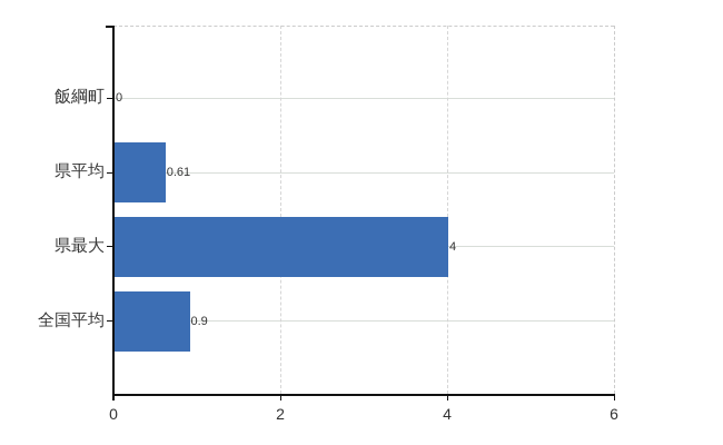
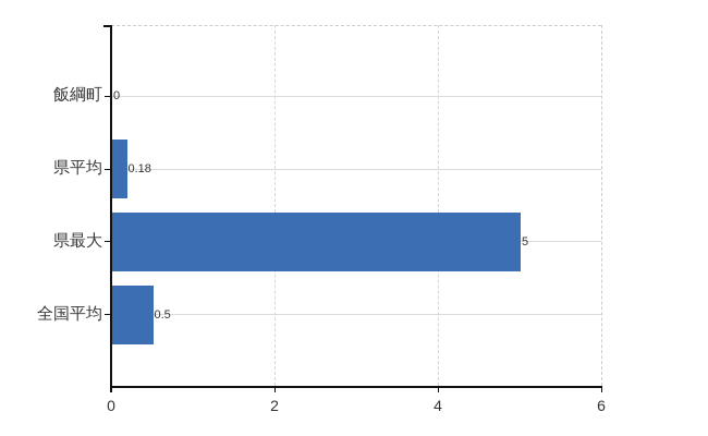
県平均: 0.61 -> 0.18
県最大: 4 -> 5
全国平均: 0.9 -> 0.5
